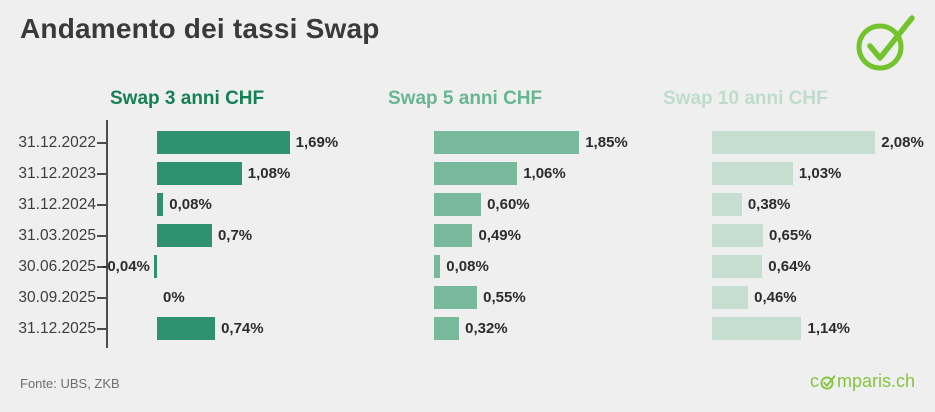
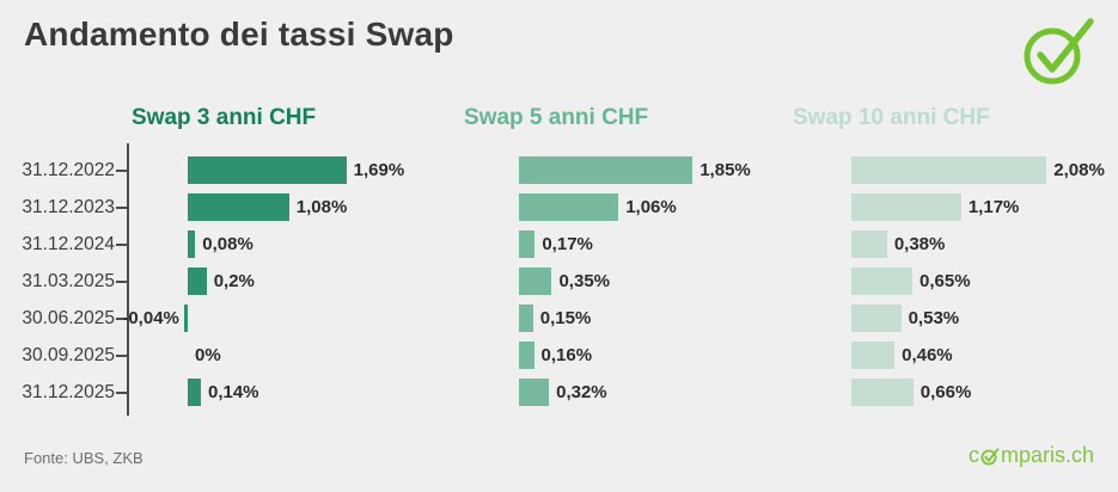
Swap 10 anni CHF/31.12.2023: 1,03% -> 1,17%
Swap 5 anni CHF/31.12.2024: 0,60% -> 0,17%
Swap 3 anni CHF/31.03.2025: 0,7% -> 0,2%
Swap 5 anni CHF/31.03.2025: 0,49% -> 0,35%
Swap 5 anni CHF/30.06.2025: 0,08% -> 0,15%
Swap 10 anni CHF/30.06.2025: 0,64% -> 0,53%
Swap 5 anni CHF/30.09.2025: 0,55% -> 0,16%
Swap 3 anni CHF/31.12.2025: 0,74% -> 0,14%
Swap 10 anni CHF/31.12.2025: 1,14% -> 0,66%
